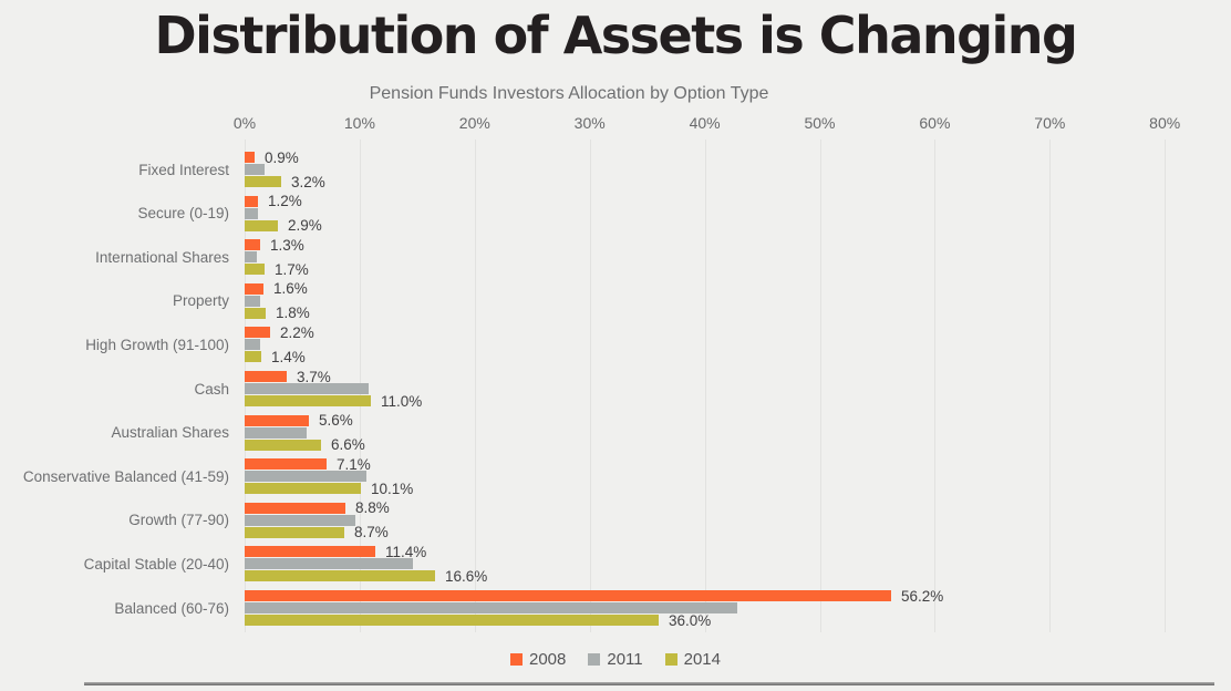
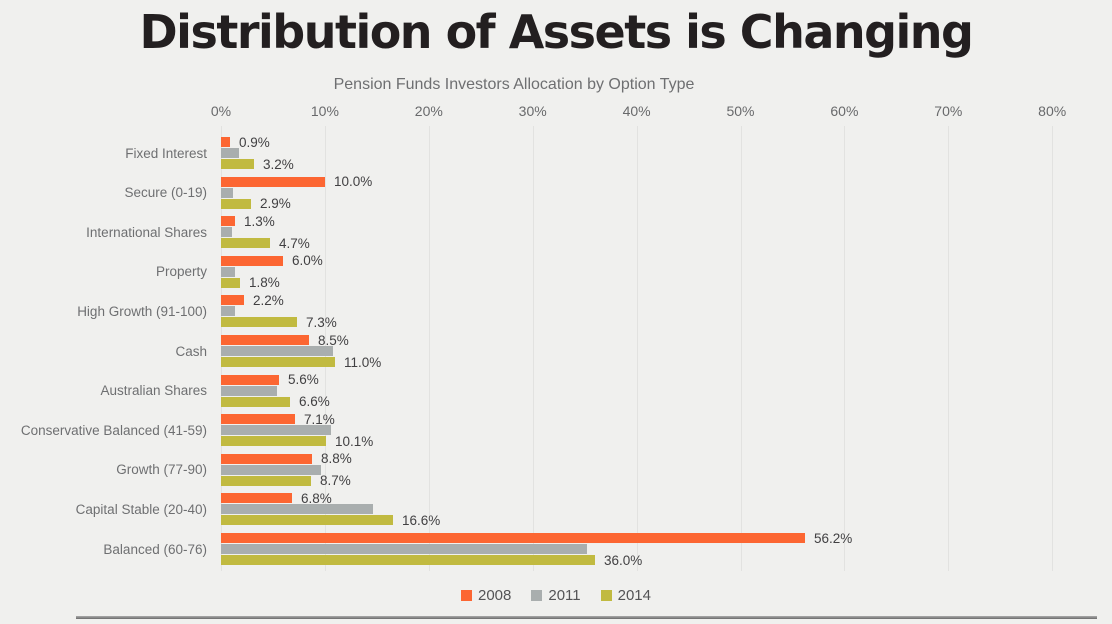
2008/Secure (0-19): 1.2% -> 10.0%
2014/International Shares: 1.7% -> 4.7%
2008/Property: 1.6% -> 6.0%
2014/High Growth (91-100): 1.4% -> 7.3%
2008/Cash: 3.7% -> 8.5%
2008/Capital Stable (20-40): 11.4% -> 6.8%
2011/Balanced (60-76): 42.8% -> 35.2%
